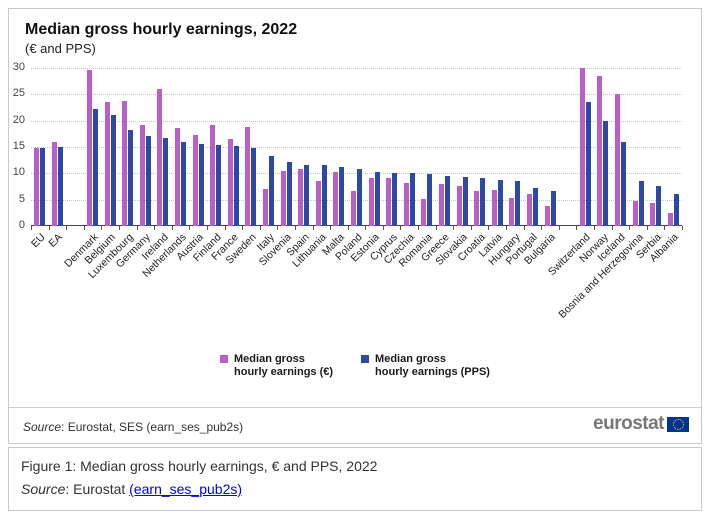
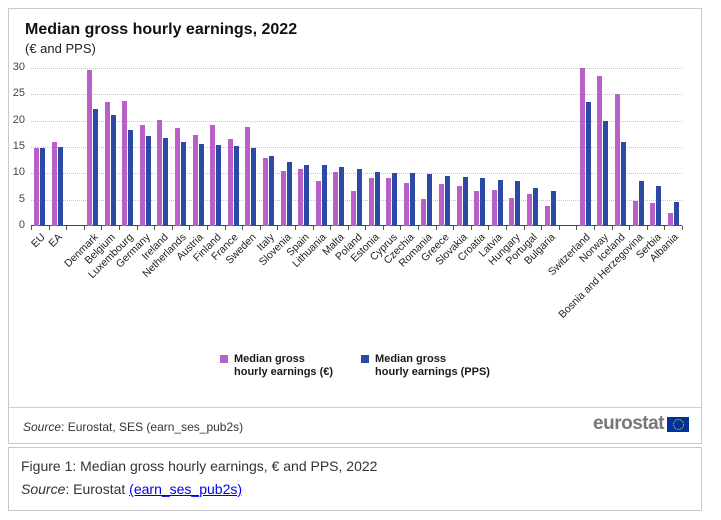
Median gross hourly earnings (€)/Ireland: 26 -> 20
Median gross hourly earnings (€)/Italy: 7 -> 13
Median gross hourly earnings (PPS)/Albania: 6 -> 4
